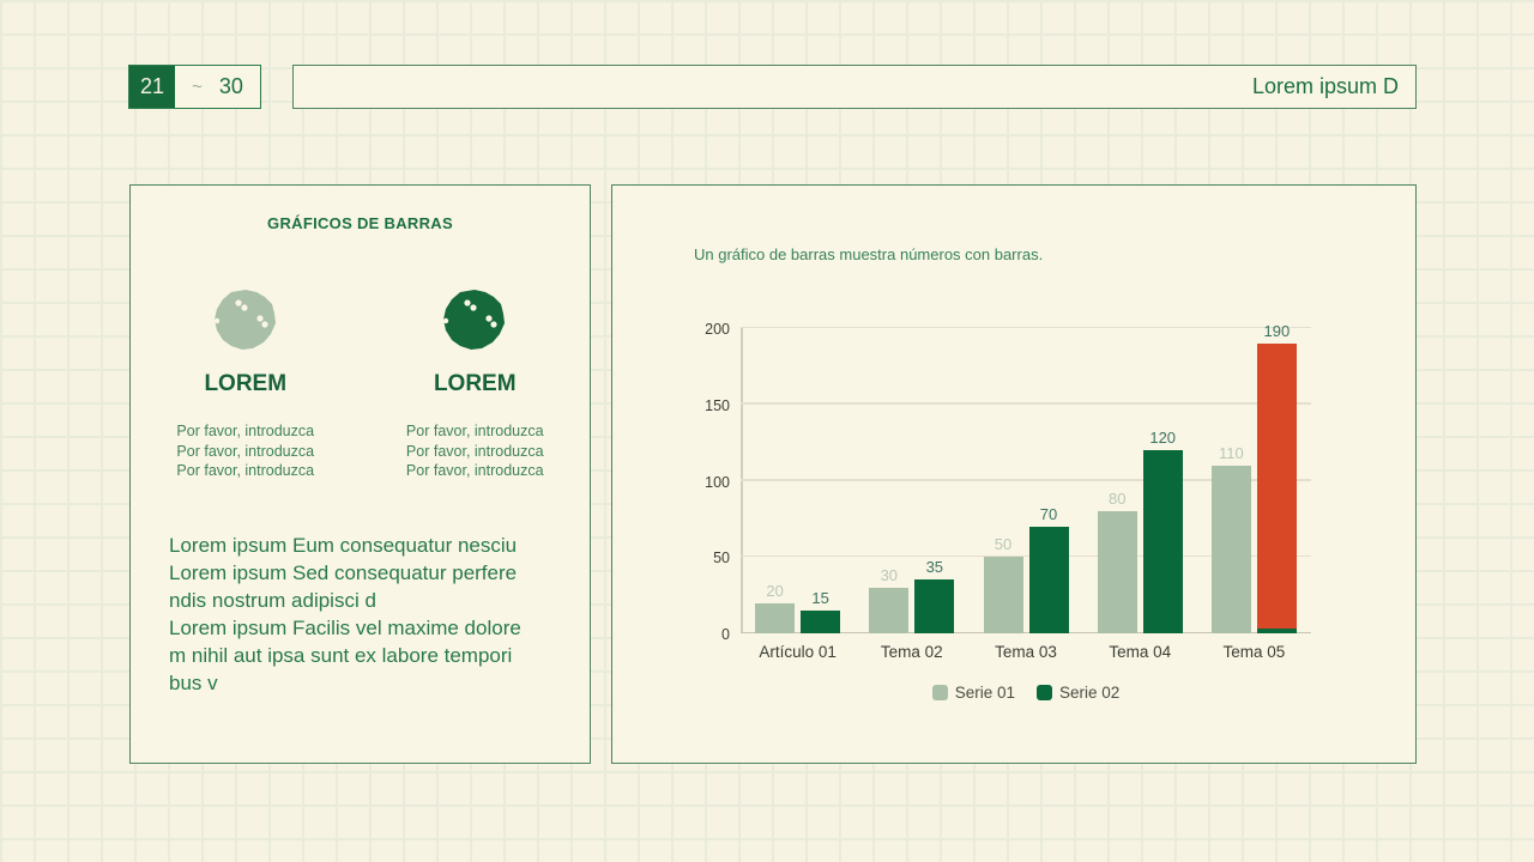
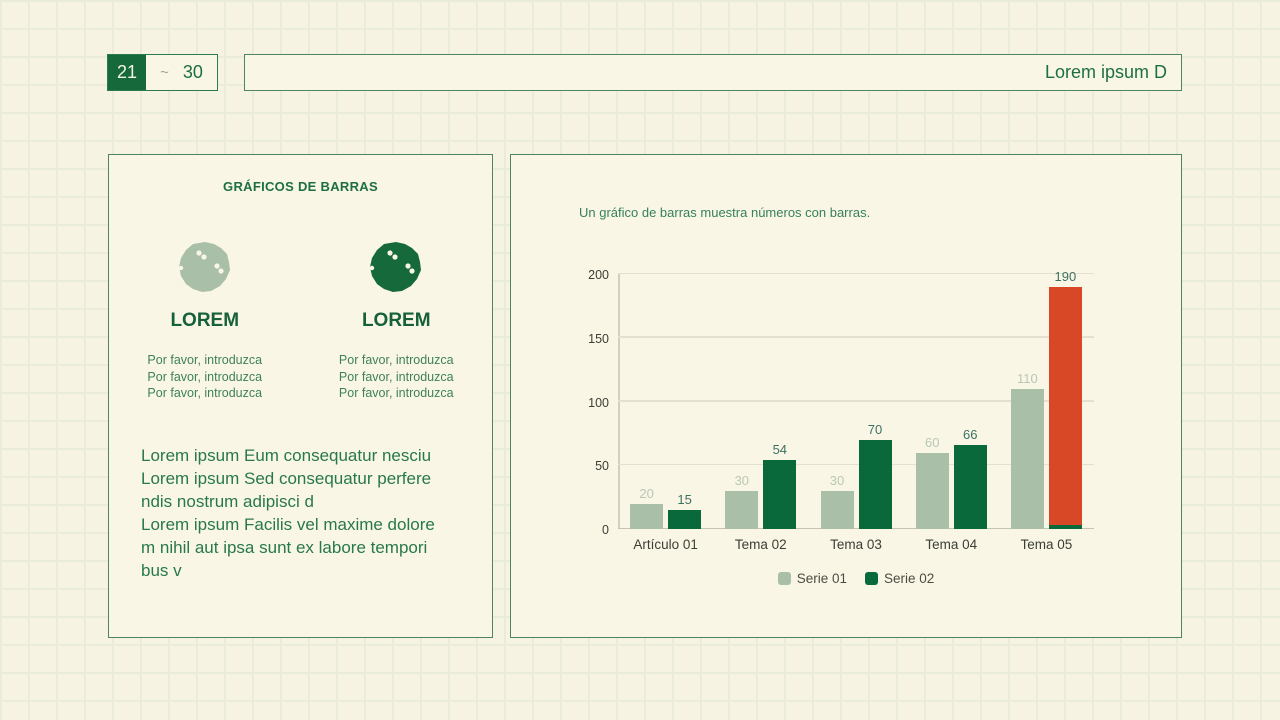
Serie 02/Tema 02: 35 -> 54
Serie 01/Tema 03: 50 -> 30
Serie 01/Tema 04: 80 -> 60
Serie 02/Tema 04: 120 -> 66
